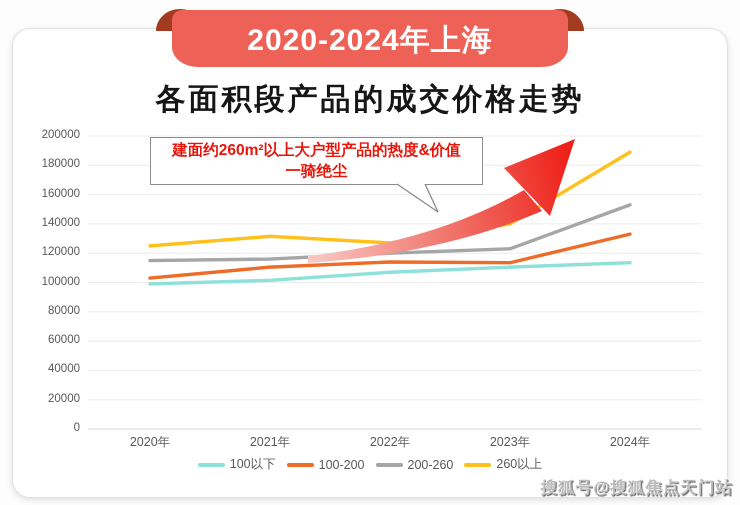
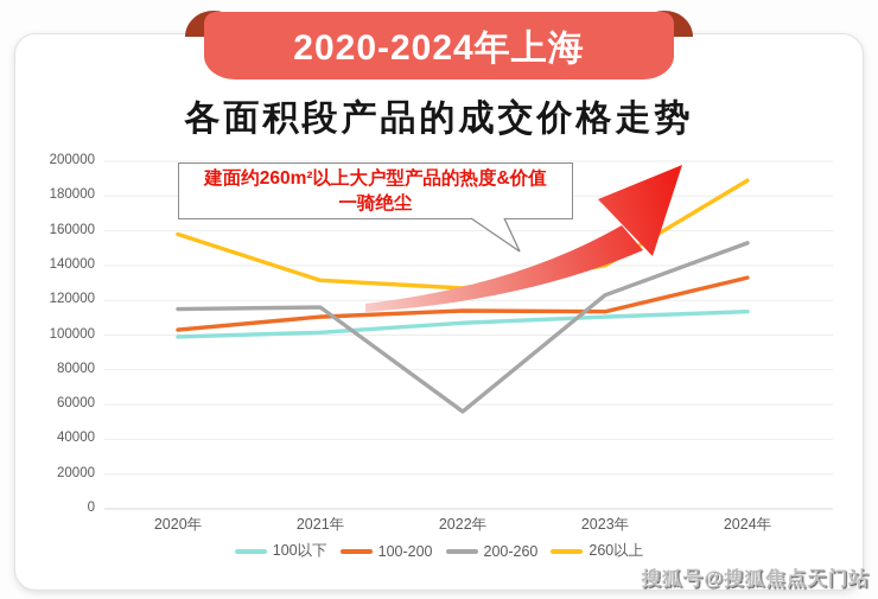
260以上/2020年: 125000 -> 158000
200-260/2022年: 120000 -> 56000
